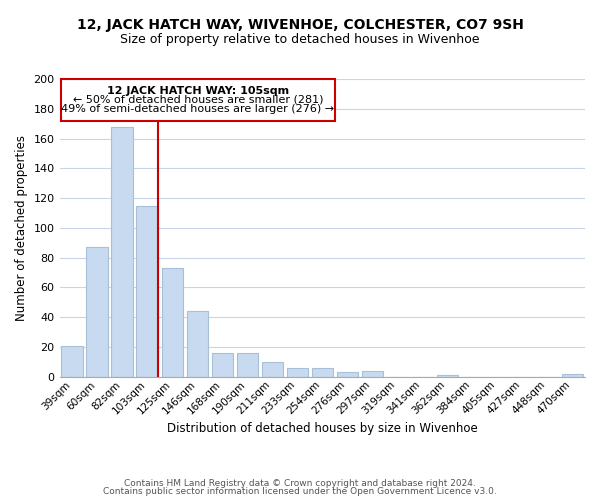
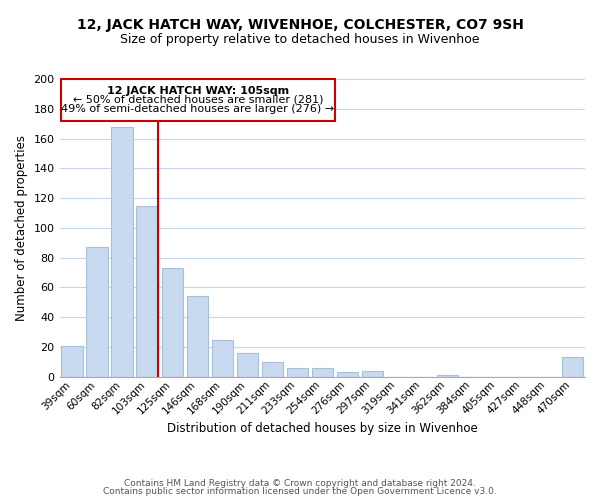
146sqm: 44 -> 54
168sqm: 16 -> 25
470sqm: 2 -> 13
